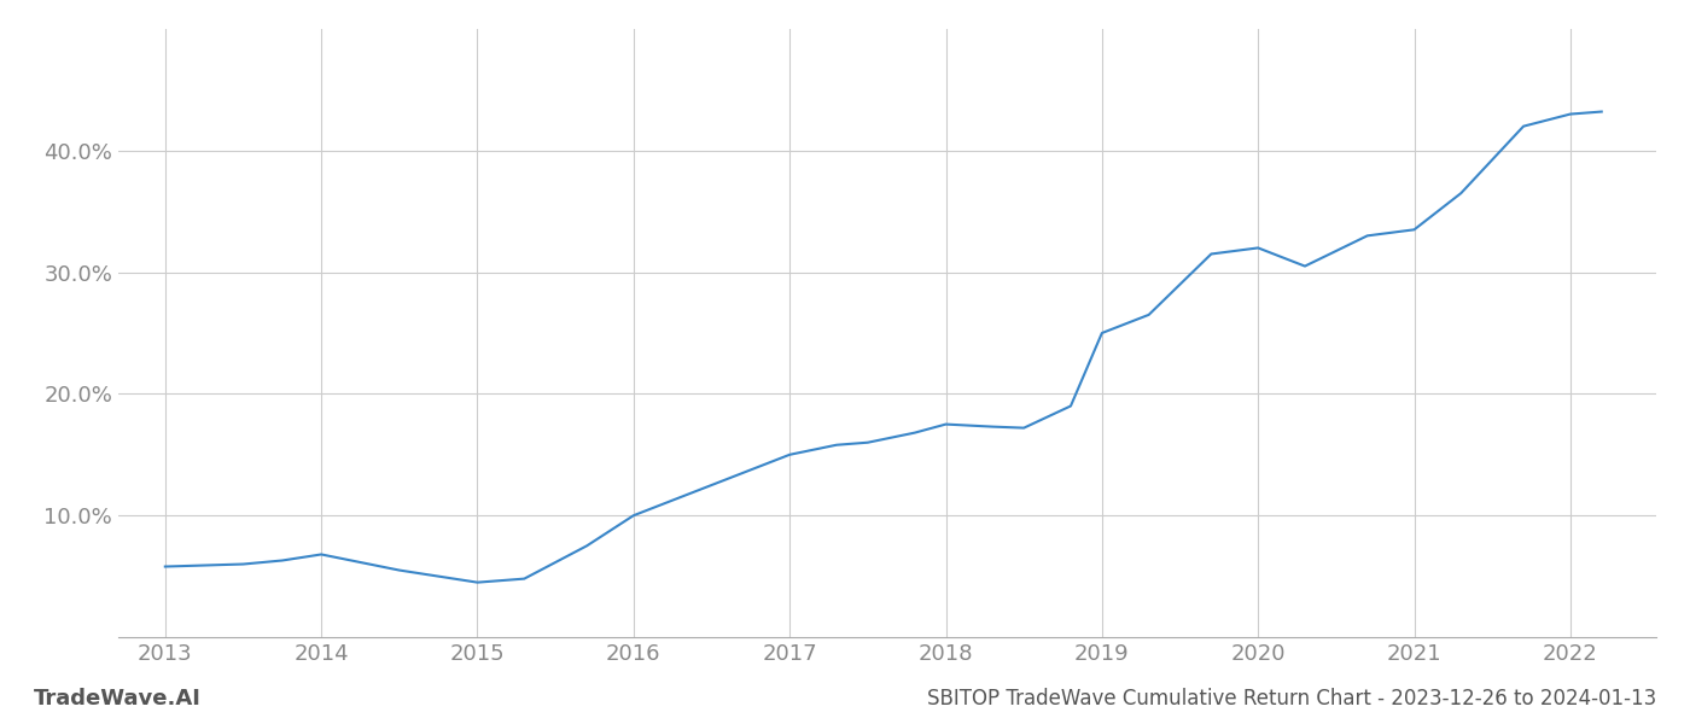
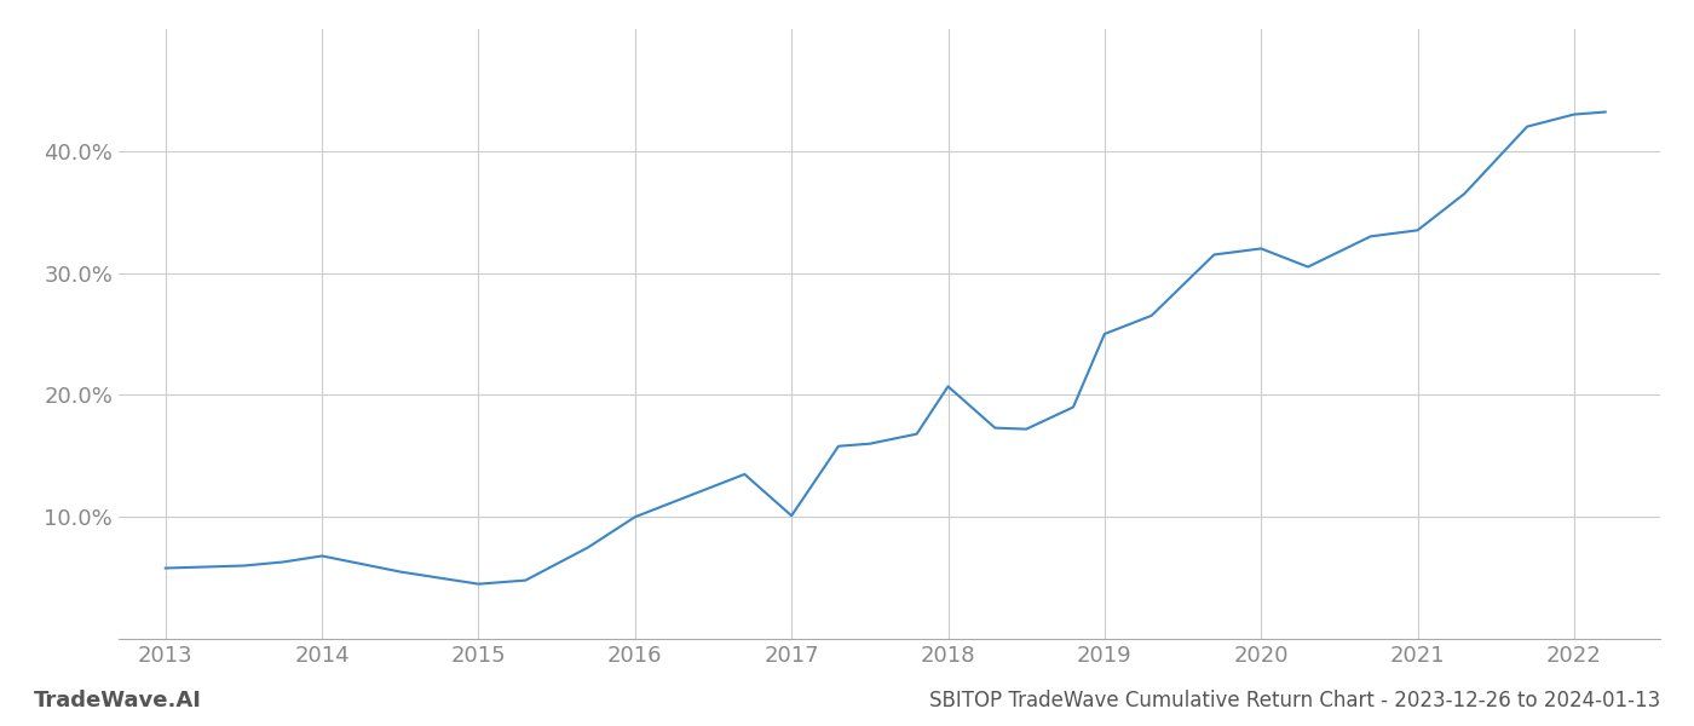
2017: 15.0% -> 10.1%
2018: 17.5% -> 20.7%
